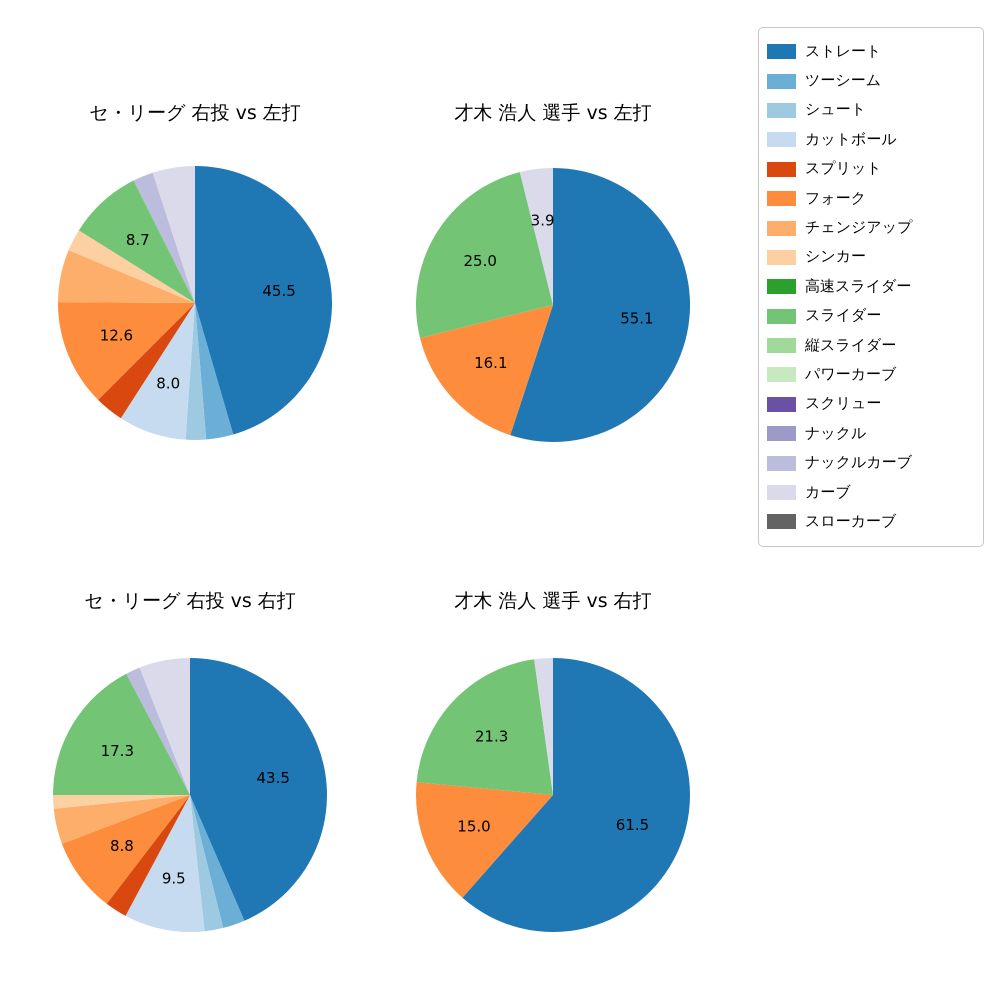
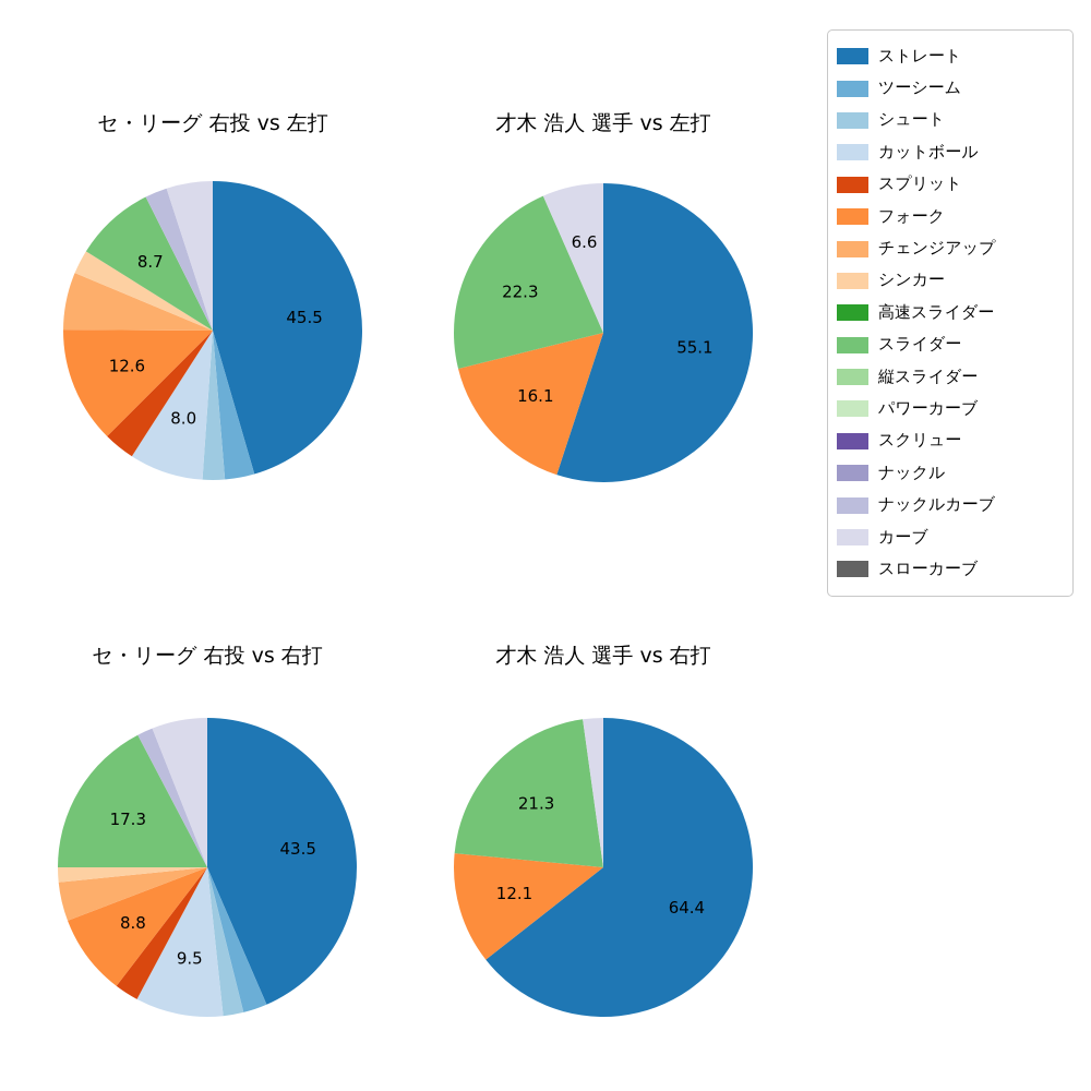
才木 浩人 選手 vs 左打/スライダー: 25.0 -> 22.3
才木 浩人 選手 vs 左打/カーブ: 3.9 -> 6.6
才木 浩人 選手 vs 右打/ストレート: 61.5 -> 64.4
才木 浩人 選手 vs 右打/フォーク: 15.0 -> 12.1
